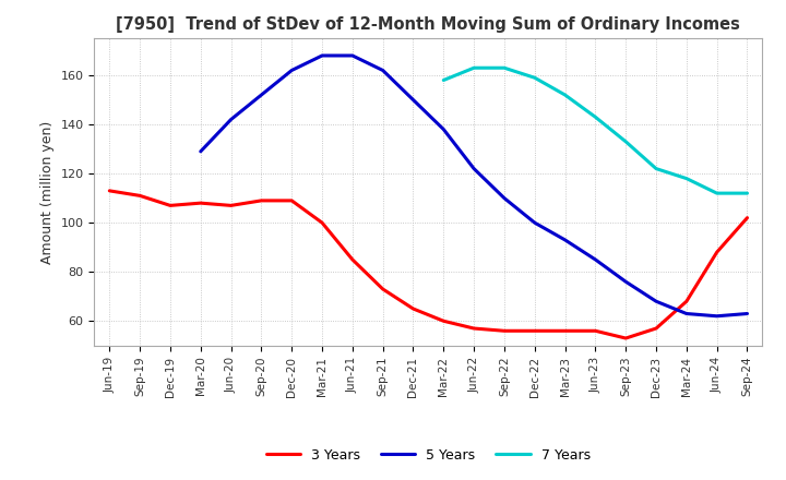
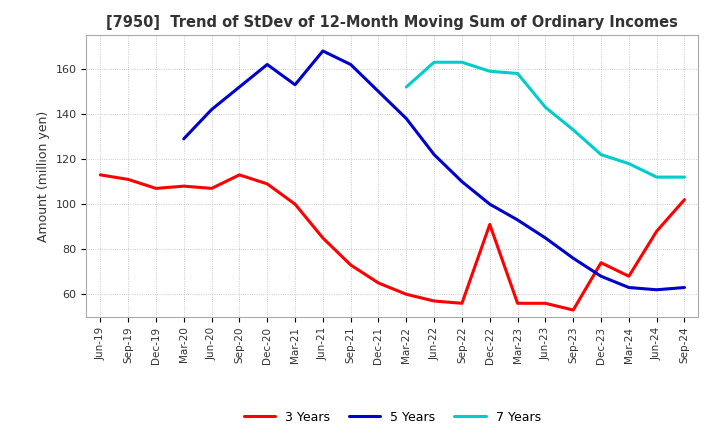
3 Years/Sep-20: 109 -> 113
5 Years/Mar-21: 168 -> 153
7 Years/Mar-22: 158 -> 152
3 Years/Dec-22: 56 -> 91
7 Years/Mar-23: 152 -> 158
3 Years/Dec-23: 57 -> 74
